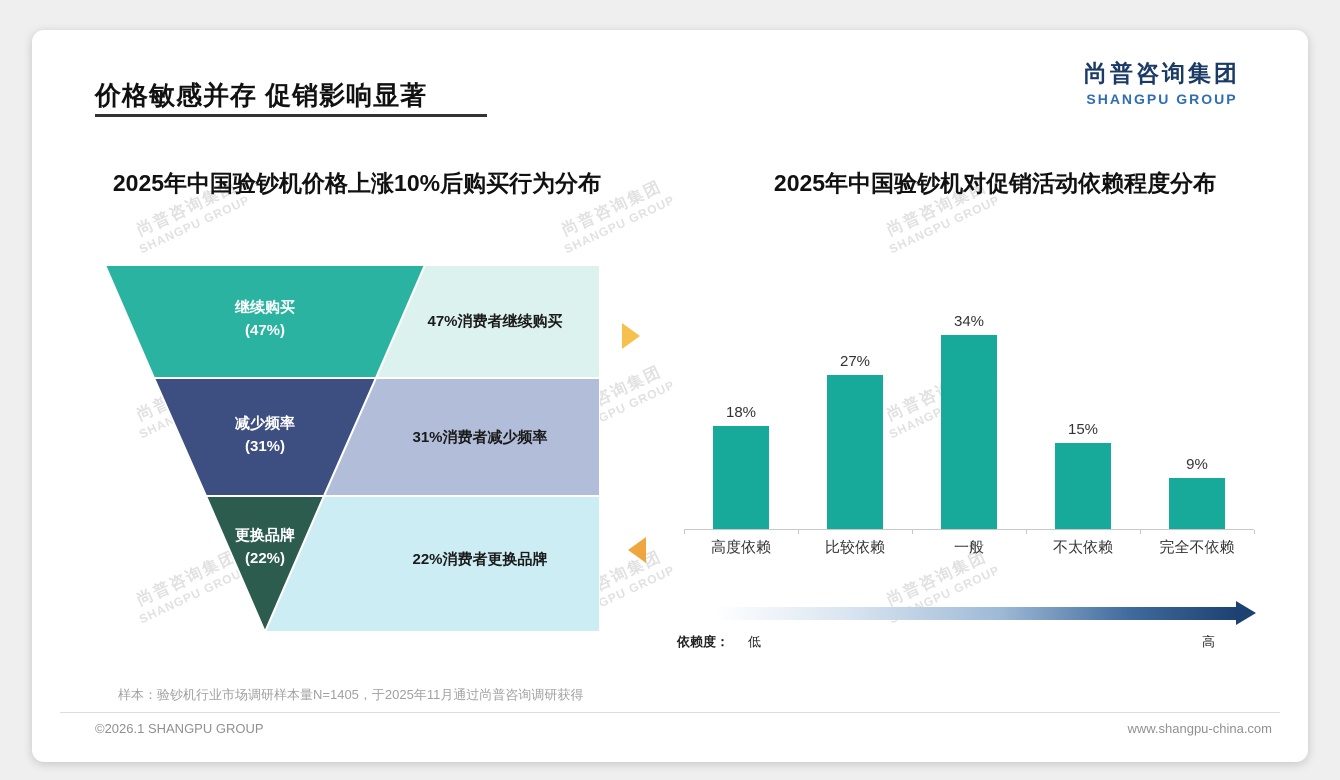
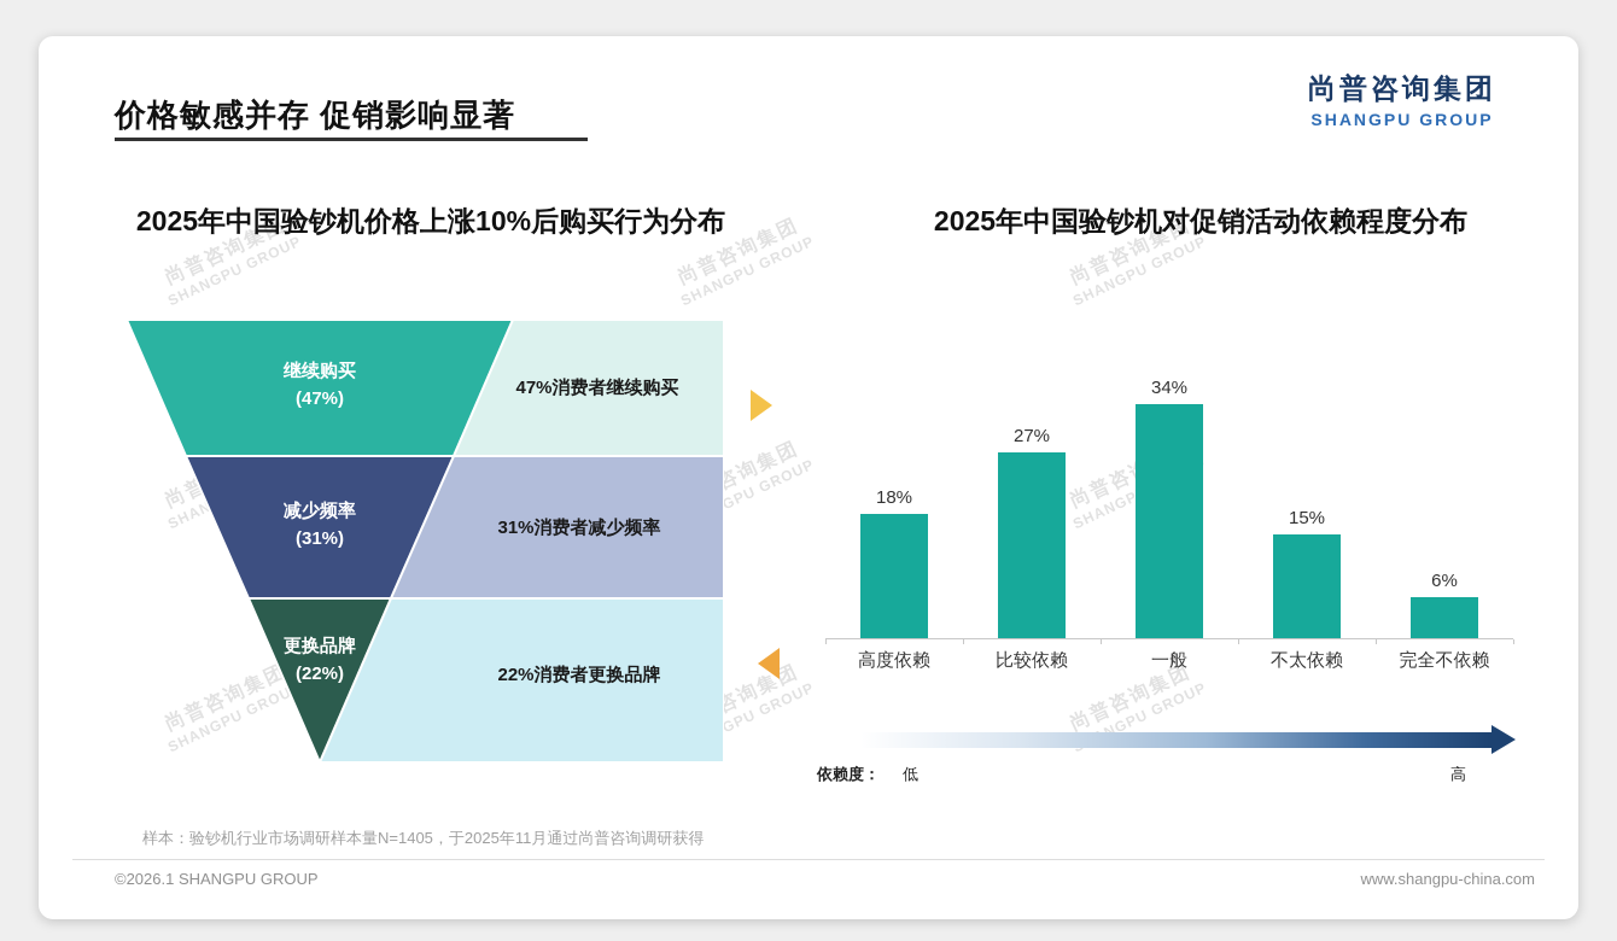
2025年中国验钞机对促销活动依赖程度分布/完全不依赖: 9% -> 6%
